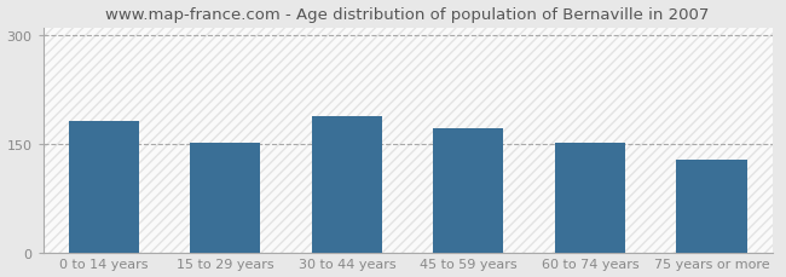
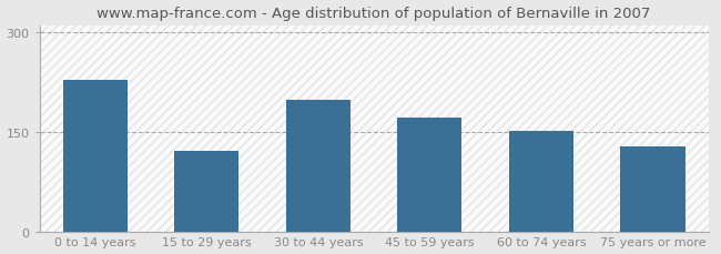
0 to 14 years: 181 -> 228
15 to 29 years: 152 -> 122
30 to 44 years: 188 -> 198
